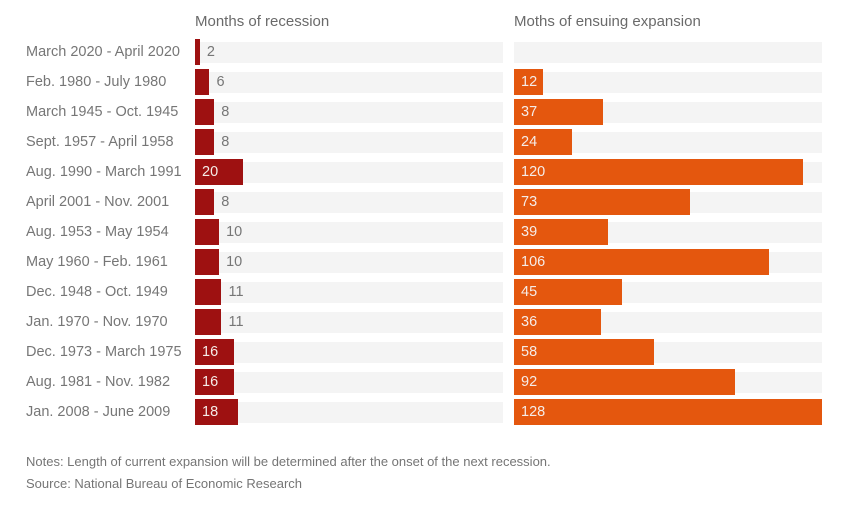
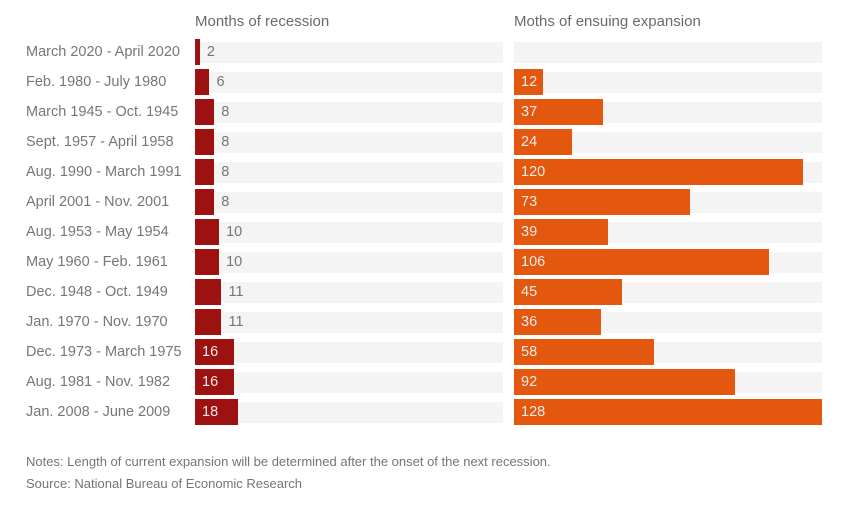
Months of recession/Aug. 1990 - March 1991: 20 -> 8
